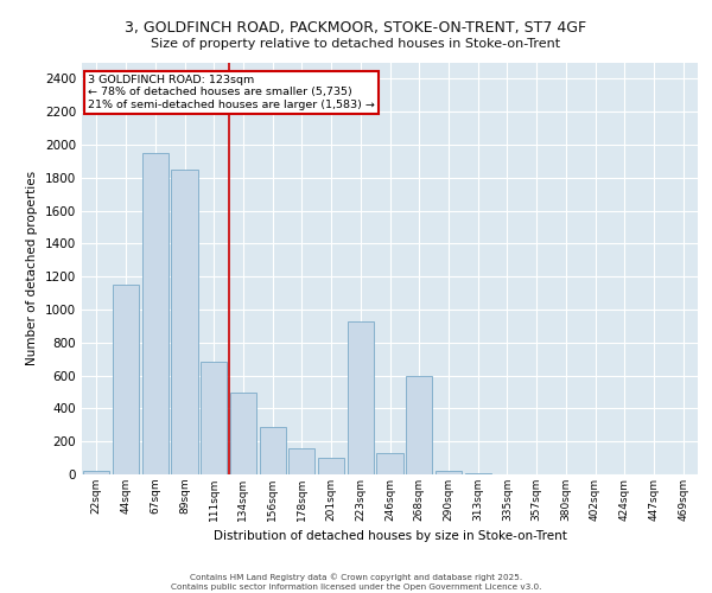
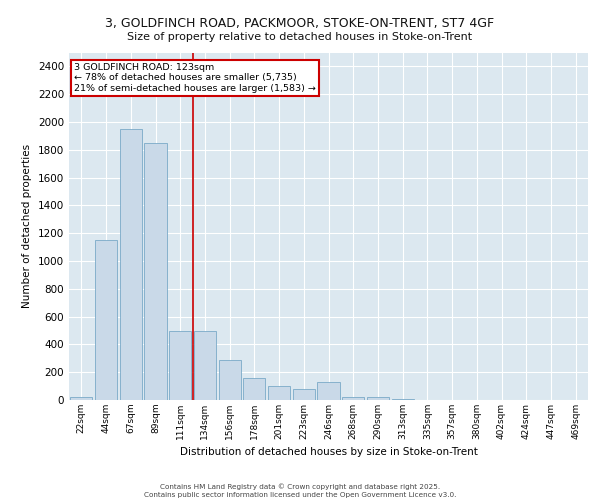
111sqm: 680 -> 500
223sqm: 930 -> 80
268sqm: 600 -> 20
